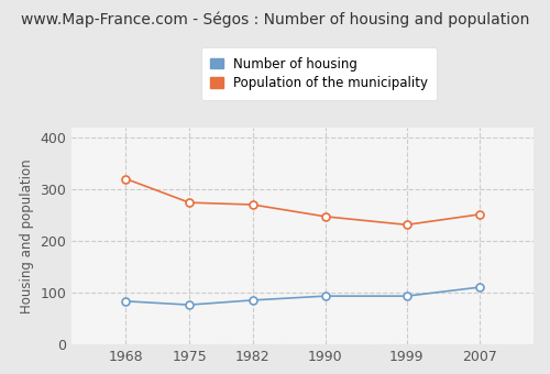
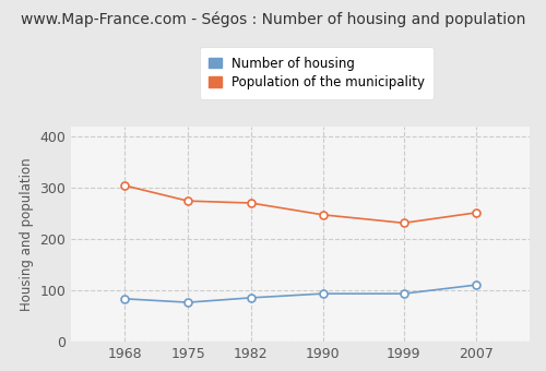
Population of the municipality/1968: 320 -> 304
